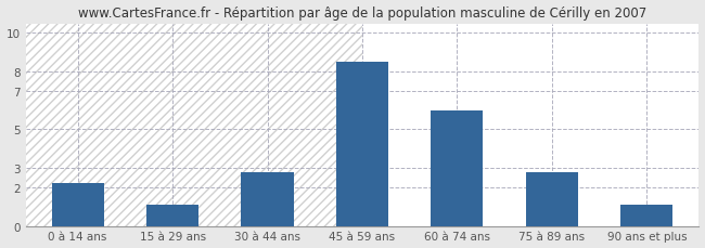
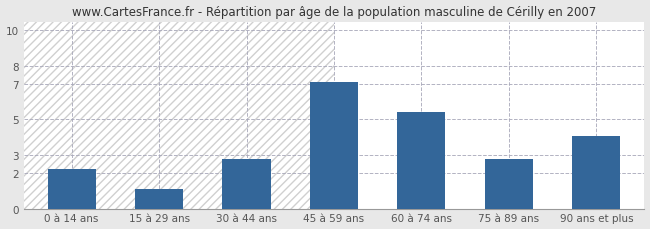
45 à 59 ans: 8.5 -> 7.1
60 à 74 ans: 6.0 -> 5.4
90 ans et plus: 1.1 -> 4.1
